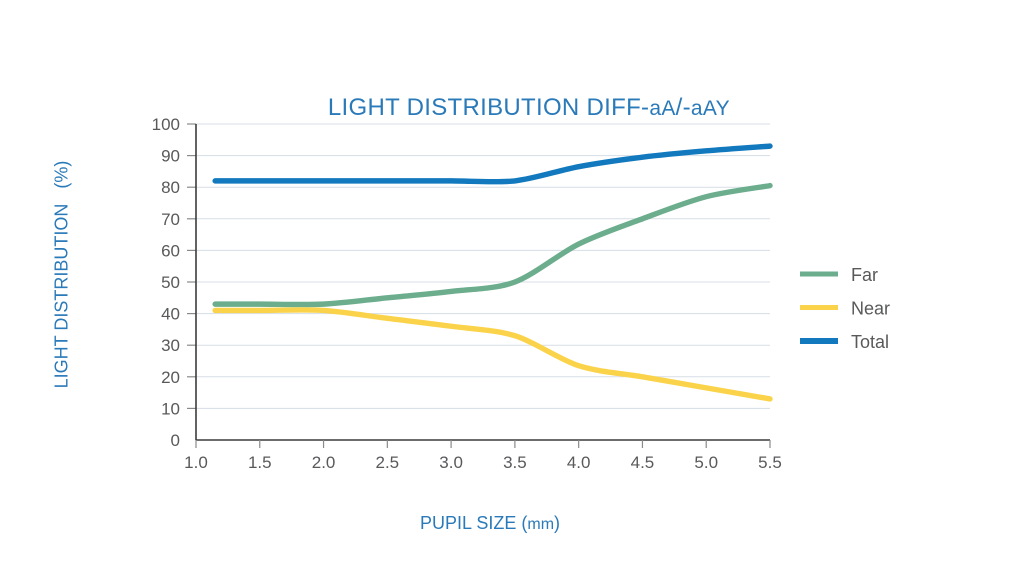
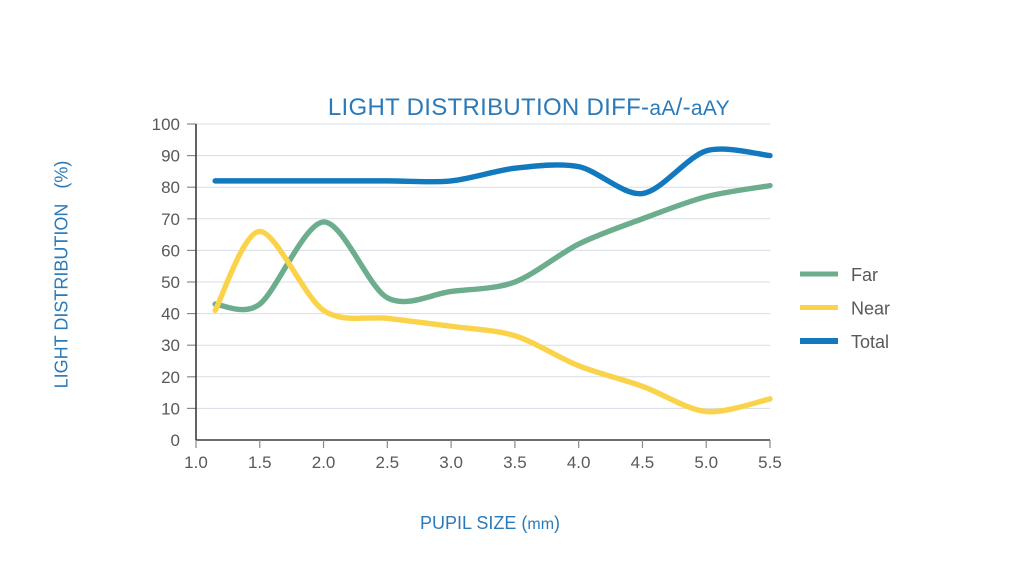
Near/1.5: 41 -> 66
Far/2.0: 43 -> 69
Total/3.5: 82 -> 86
Near/4.5: 20 -> 17
Total/4.5: 90 -> 78
Near/5.0: 16 -> 9
Total/5.5: 93 -> 90
